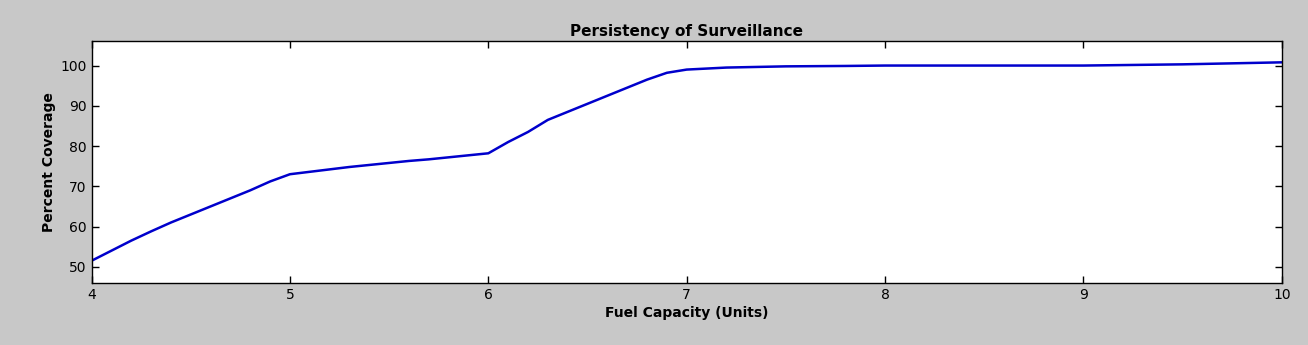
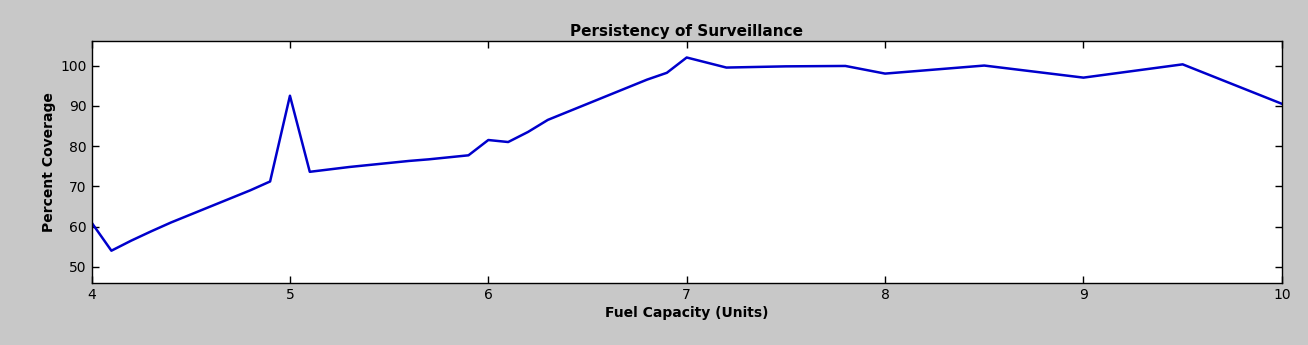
4: 51.5 -> 61.0
5: 73.0 -> 92.5
6: 78.2 -> 81.5
7: 99.0 -> 102.0
8: 100.0 -> 98.0
9: 100.0 -> 97.0
10: 100.8 -> 90.5
